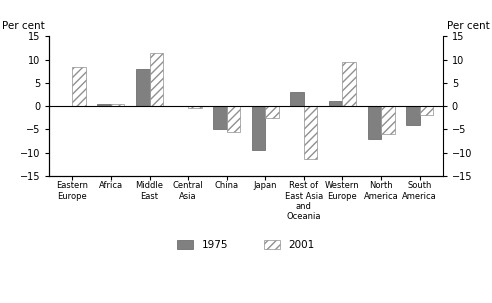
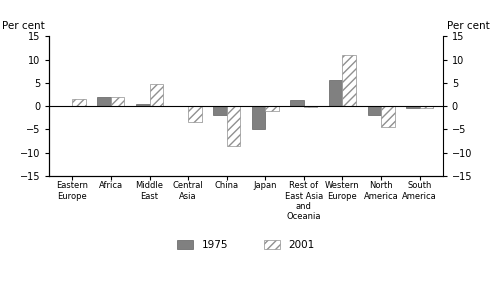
2001/Eastern Europe: 8.5 -> 1.5
1975/Africa: 0.5 -> 2.0
2001/Africa: 0.5 -> 2.0
1975/Middle East: 8.0 -> 0.5
2001/Middle East: 11.5 -> 4.7
2001/Central Asia: -0.5 -> -3.5
1975/China: -5.0 -> -2.0
2001/China: -5.5 -> -8.5
1975/Japan: -9.5 -> -5.0
2001/Japan: -2.5 -> -1.0
1975/Rest of East Asia and Oceania: 3.0 -> 1.2
2001/Rest of East Asia and Oceania: -11.5 -> -0.3
1975/Western Europe: 1.0 -> 5.7
2001/Western Europe: 9.5 -> 11.0
1975/North America: -7.0 -> -2.0
2001/North America: -6.0 -> -4.5
1975/South America: -4.0 -> -0.4
2001/South America: -2.0 -> -0.5
